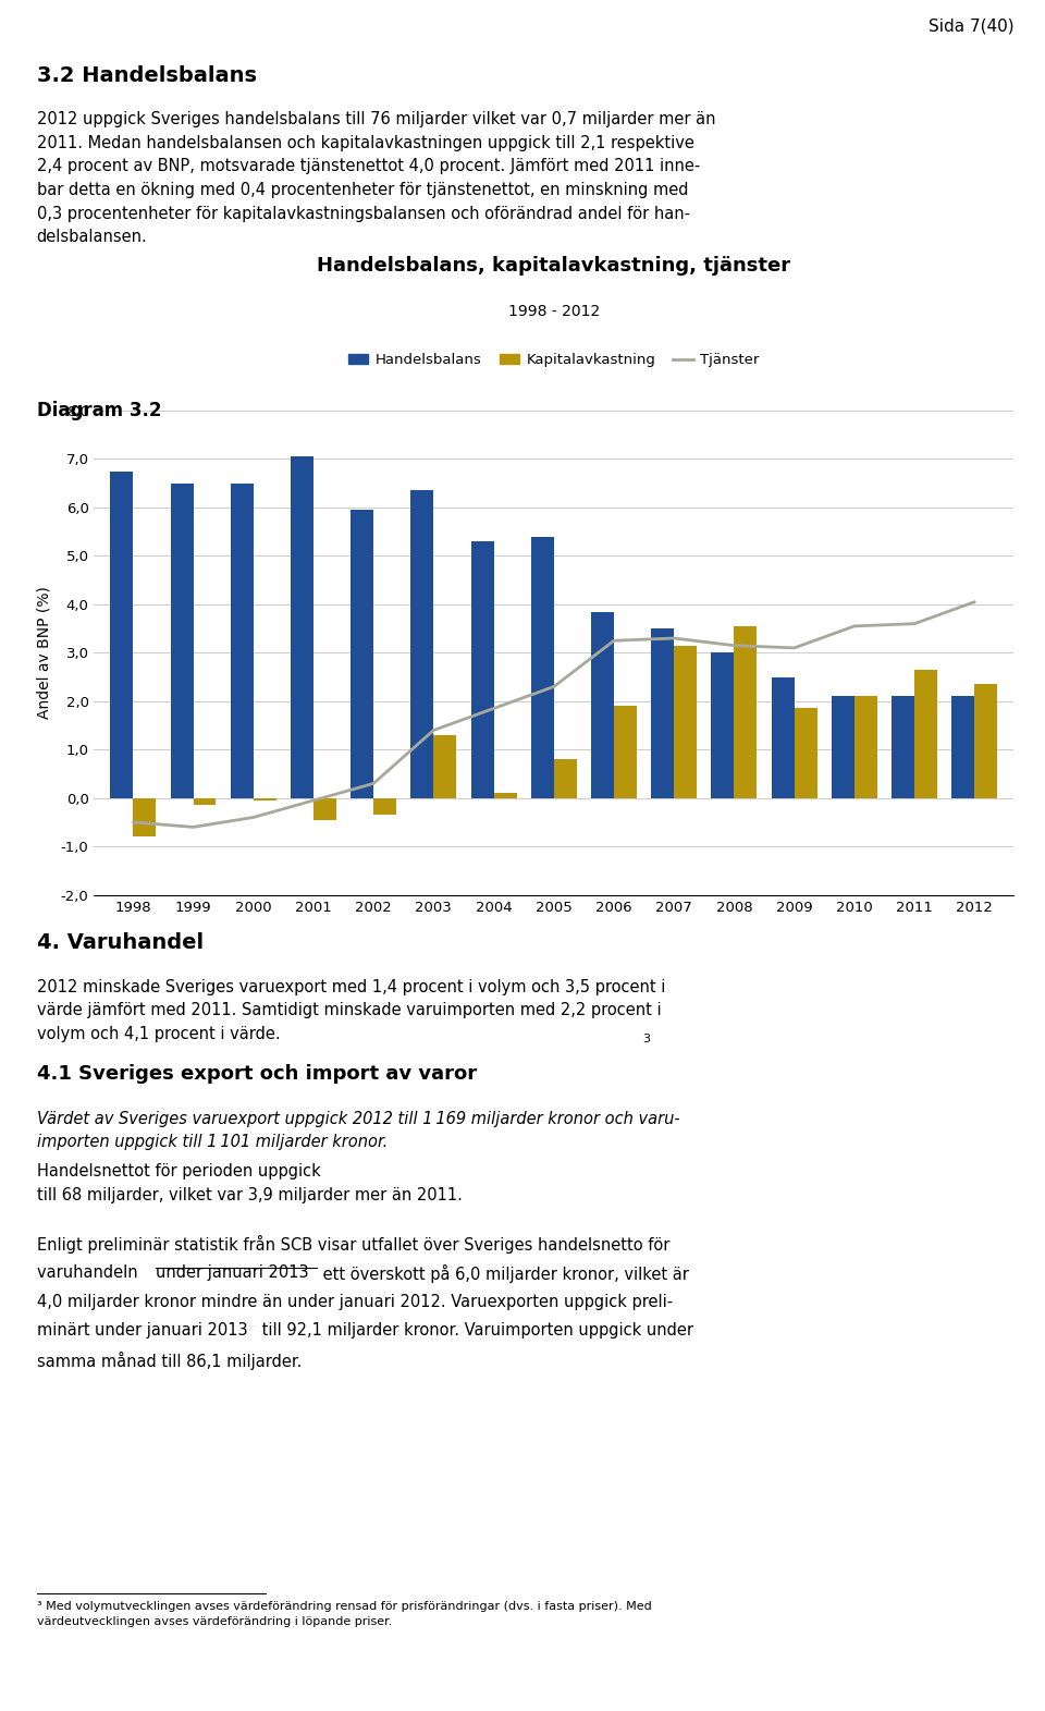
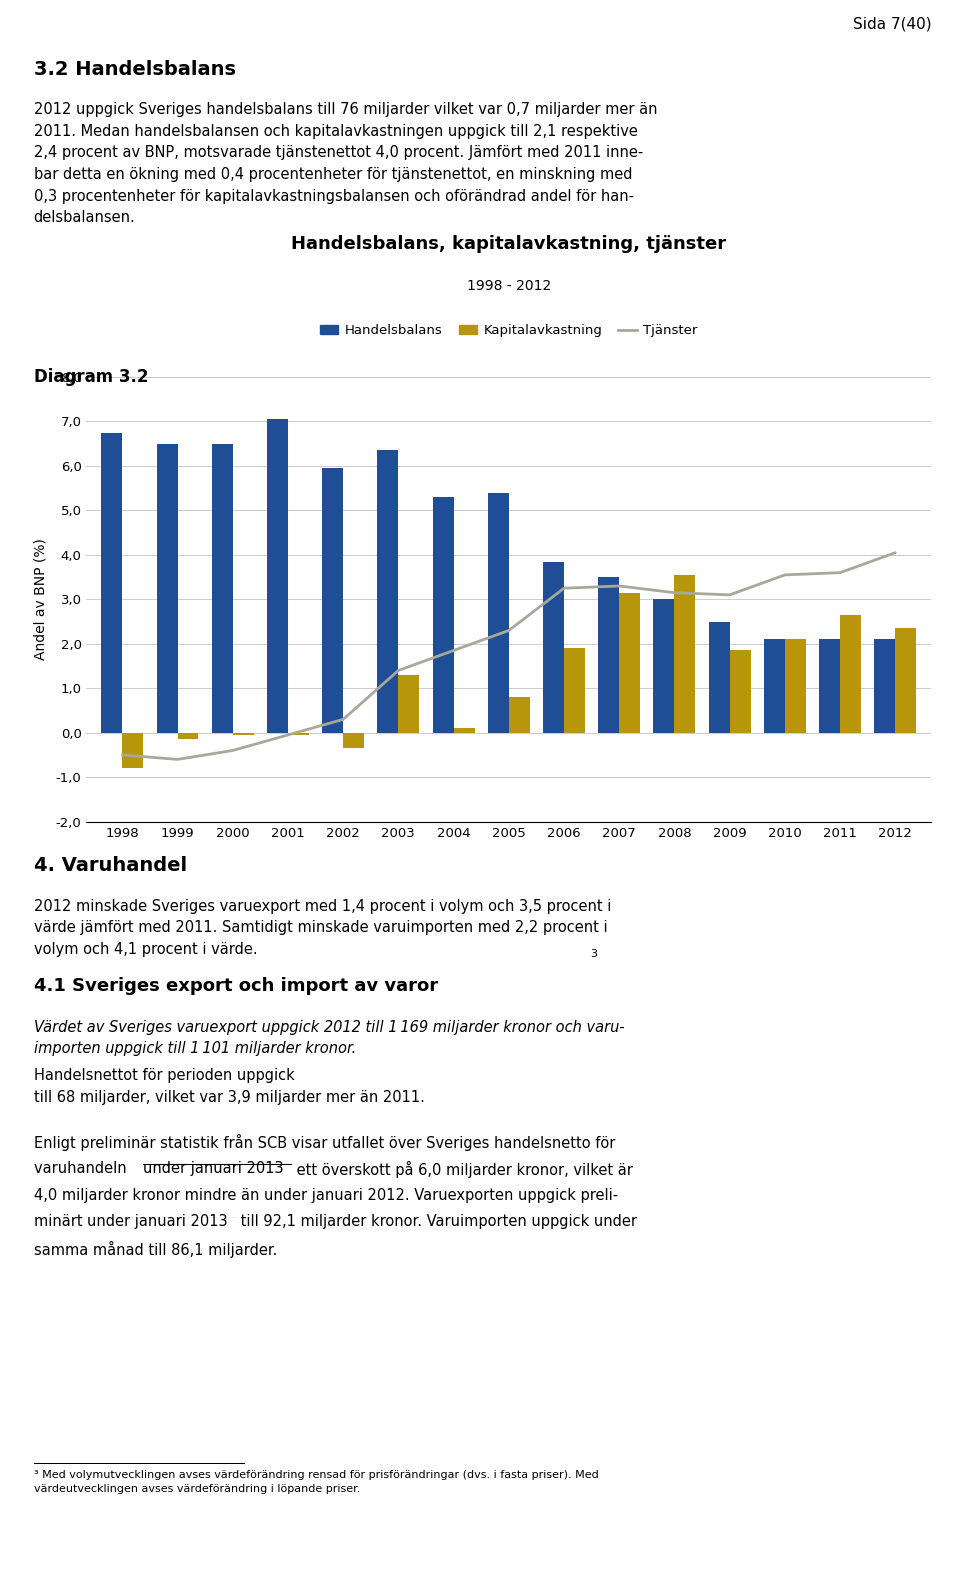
Kapitalavkastning/2001: -0,45 -> -0,05
